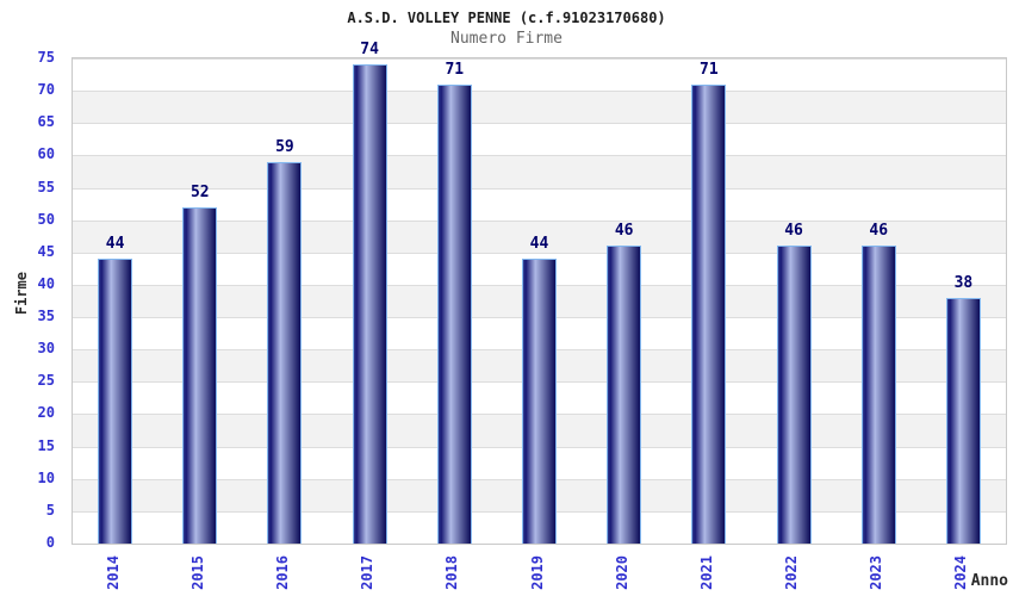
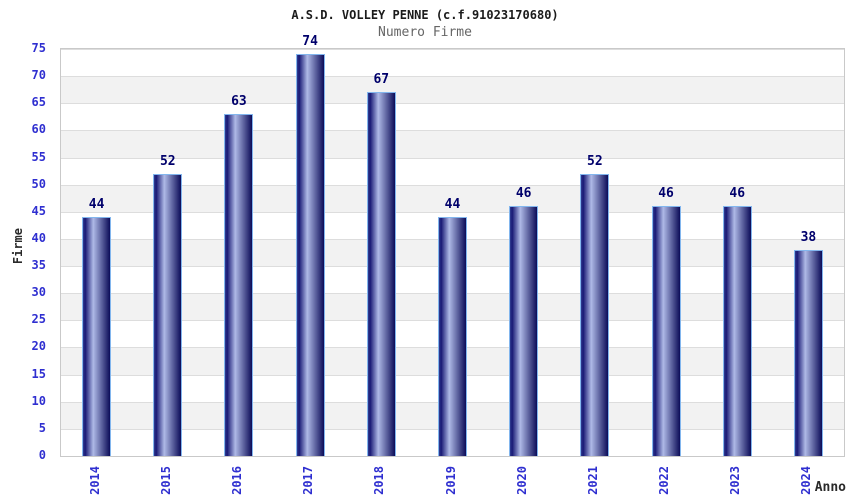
2016: 59 -> 63
2018: 71 -> 67
2021: 71 -> 52
